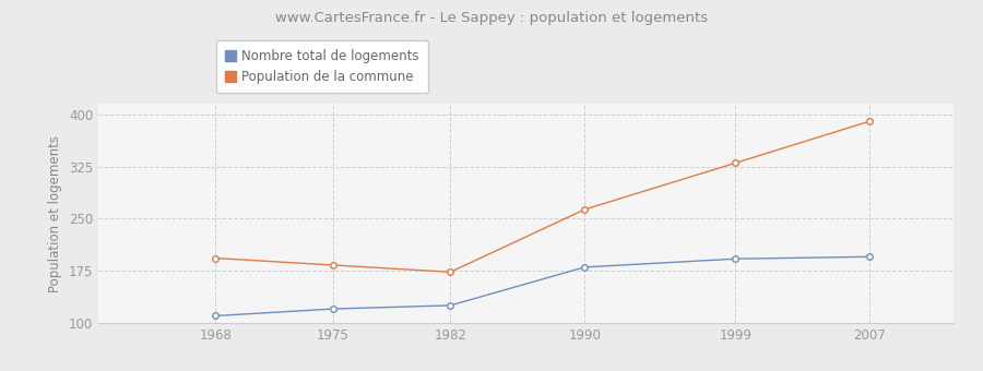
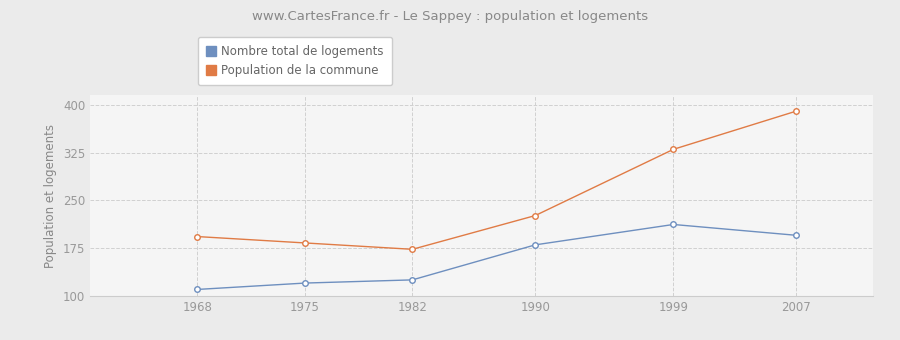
Population de la commune/1990: 263 -> 226
Nombre total de logements/1999: 192 -> 212
